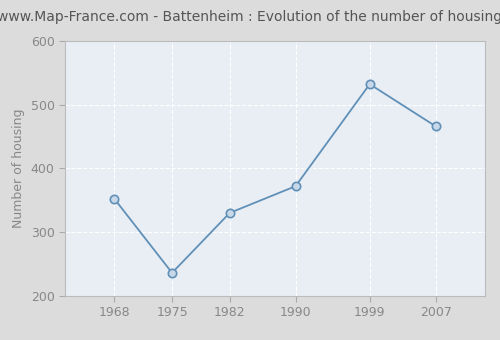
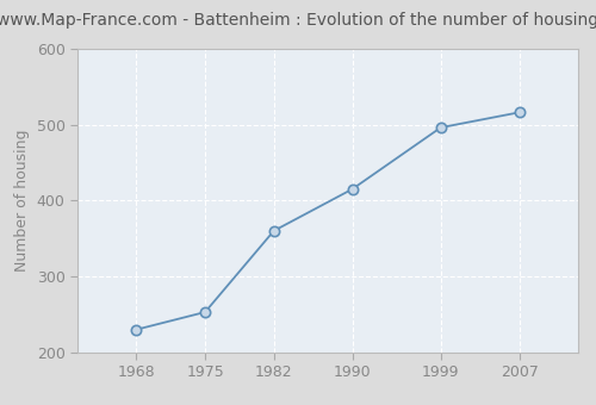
1968: 352 -> 230
1975: 236 -> 253
1982: 330 -> 360
1990: 372 -> 415
1999: 532 -> 496
2007: 466 -> 516
